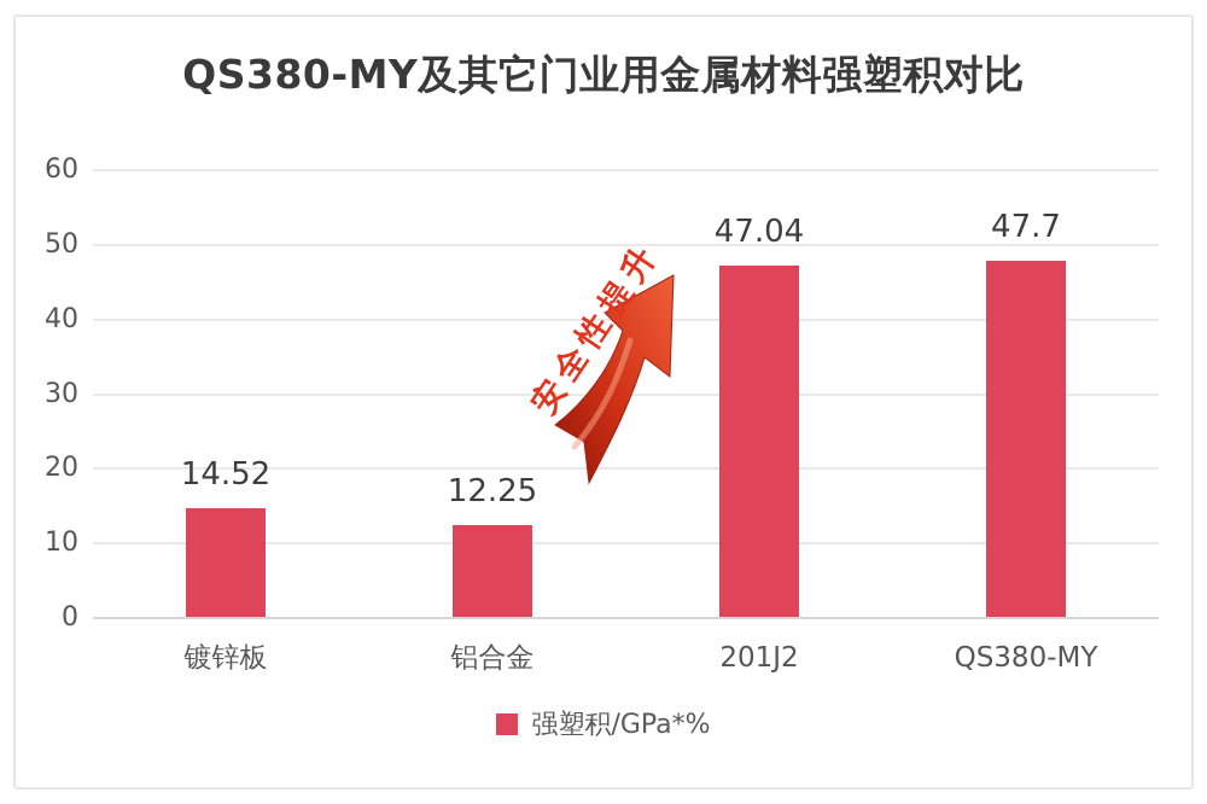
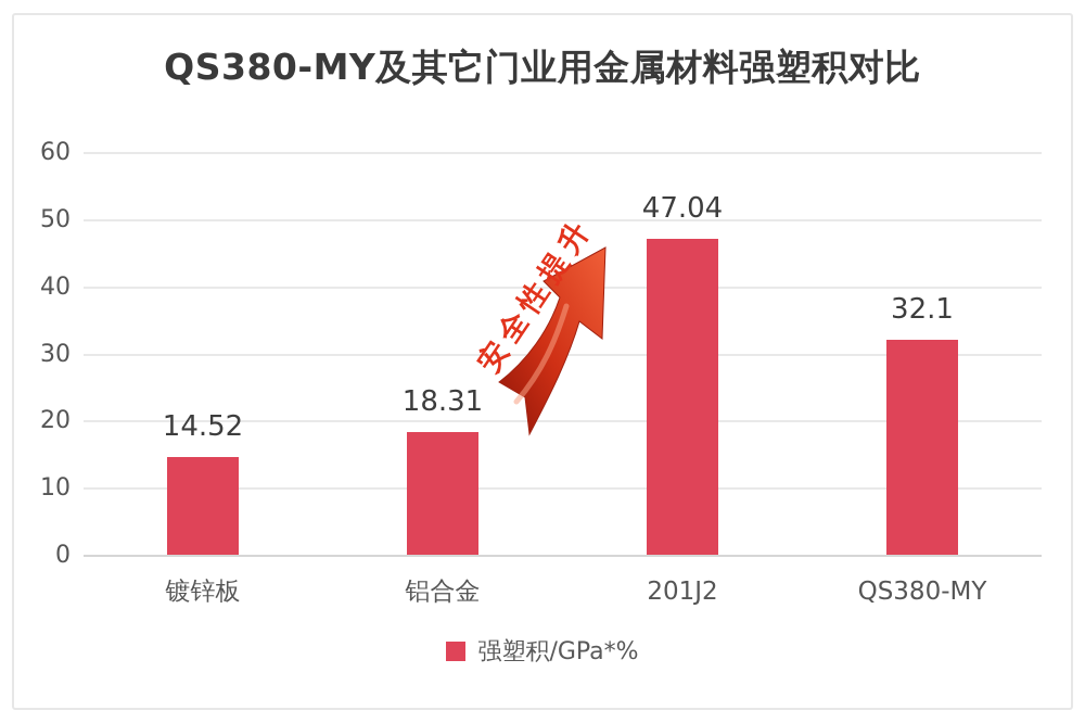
铝合金: 12.25 -> 18.31
QS380-MY: 47.7 -> 32.1
